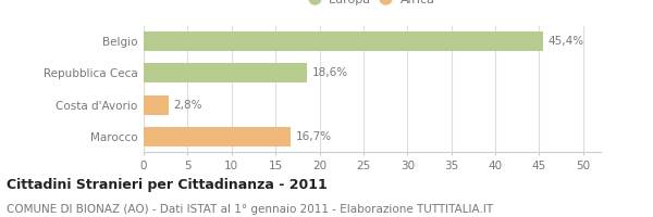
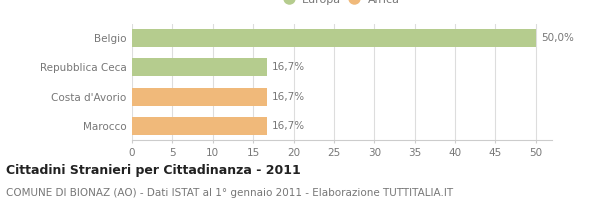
Belgio: 45,4% -> 50,0%
Repubblica Ceca: 18,6% -> 16,7%
Costa d'Avorio: 2,8% -> 16,7%
